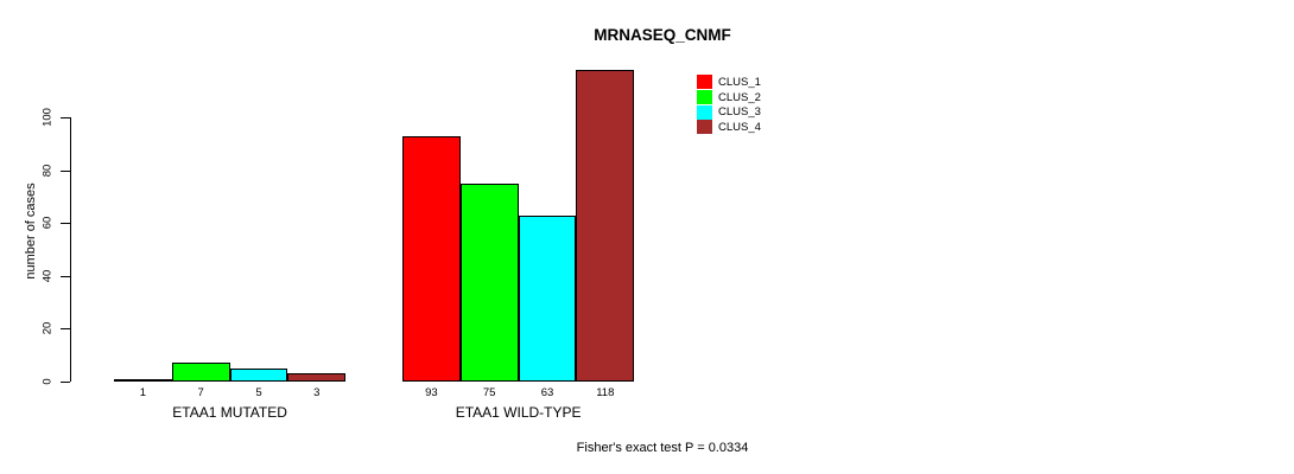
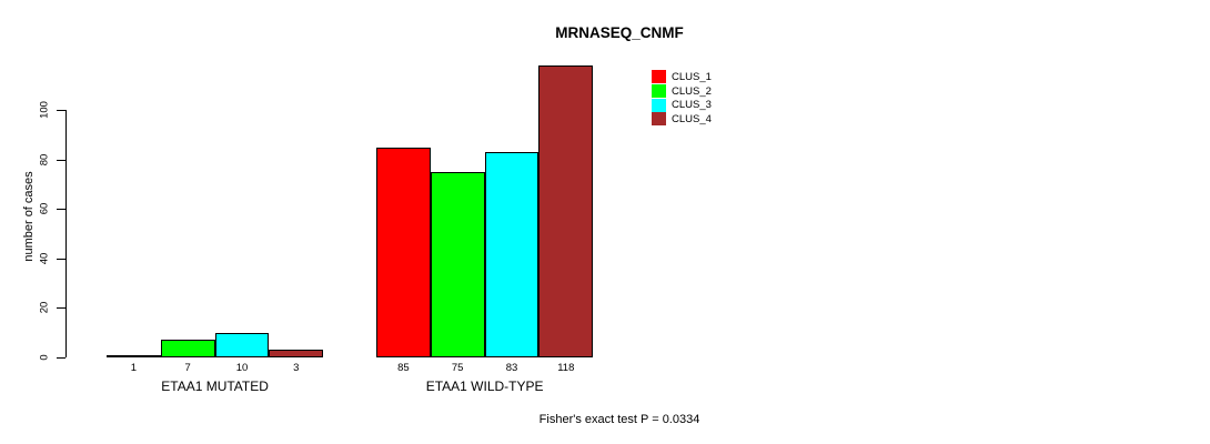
CLUS_3/ETAA1 MUTATED: 5 -> 10
CLUS_1/ETAA1 WILD-TYPE: 93 -> 85
CLUS_3/ETAA1 WILD-TYPE: 63 -> 83
